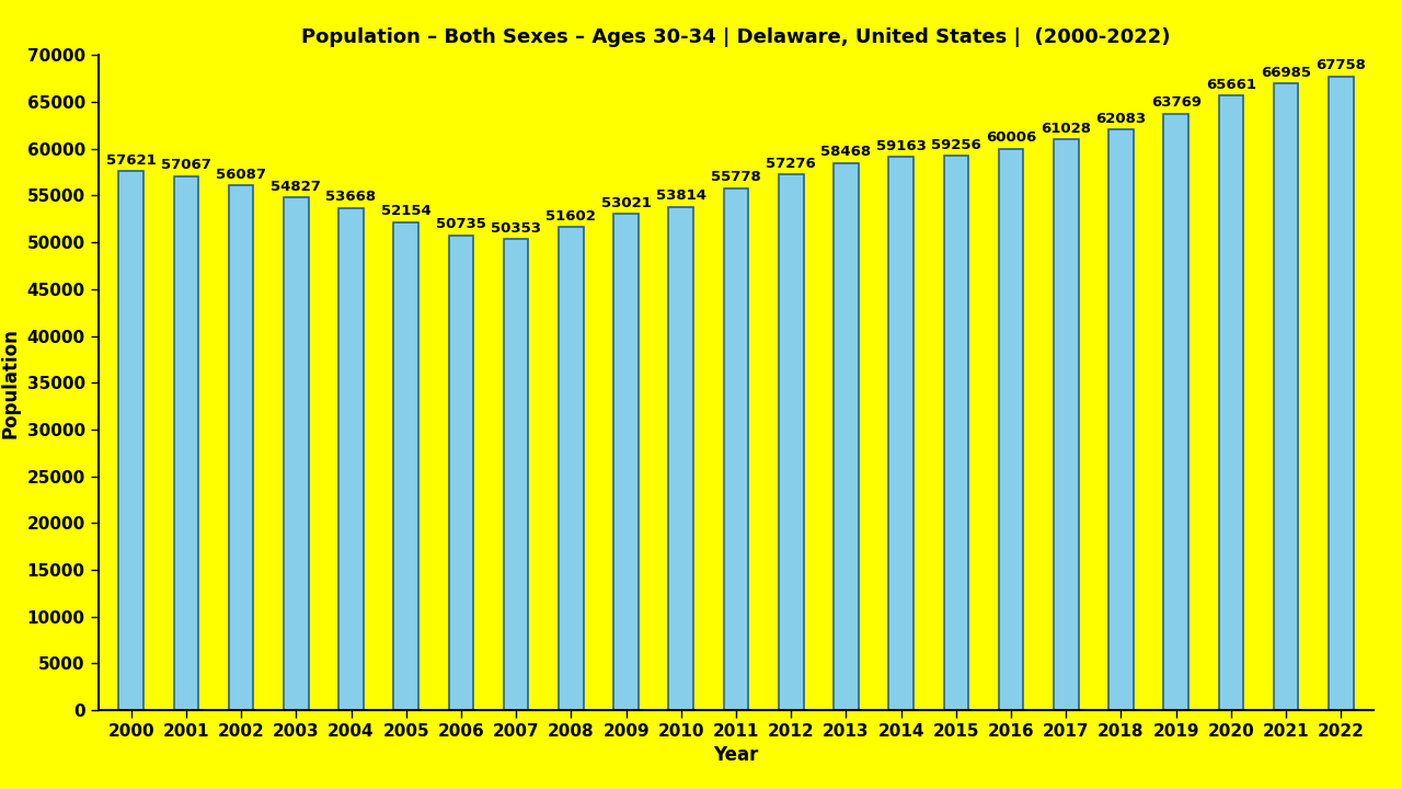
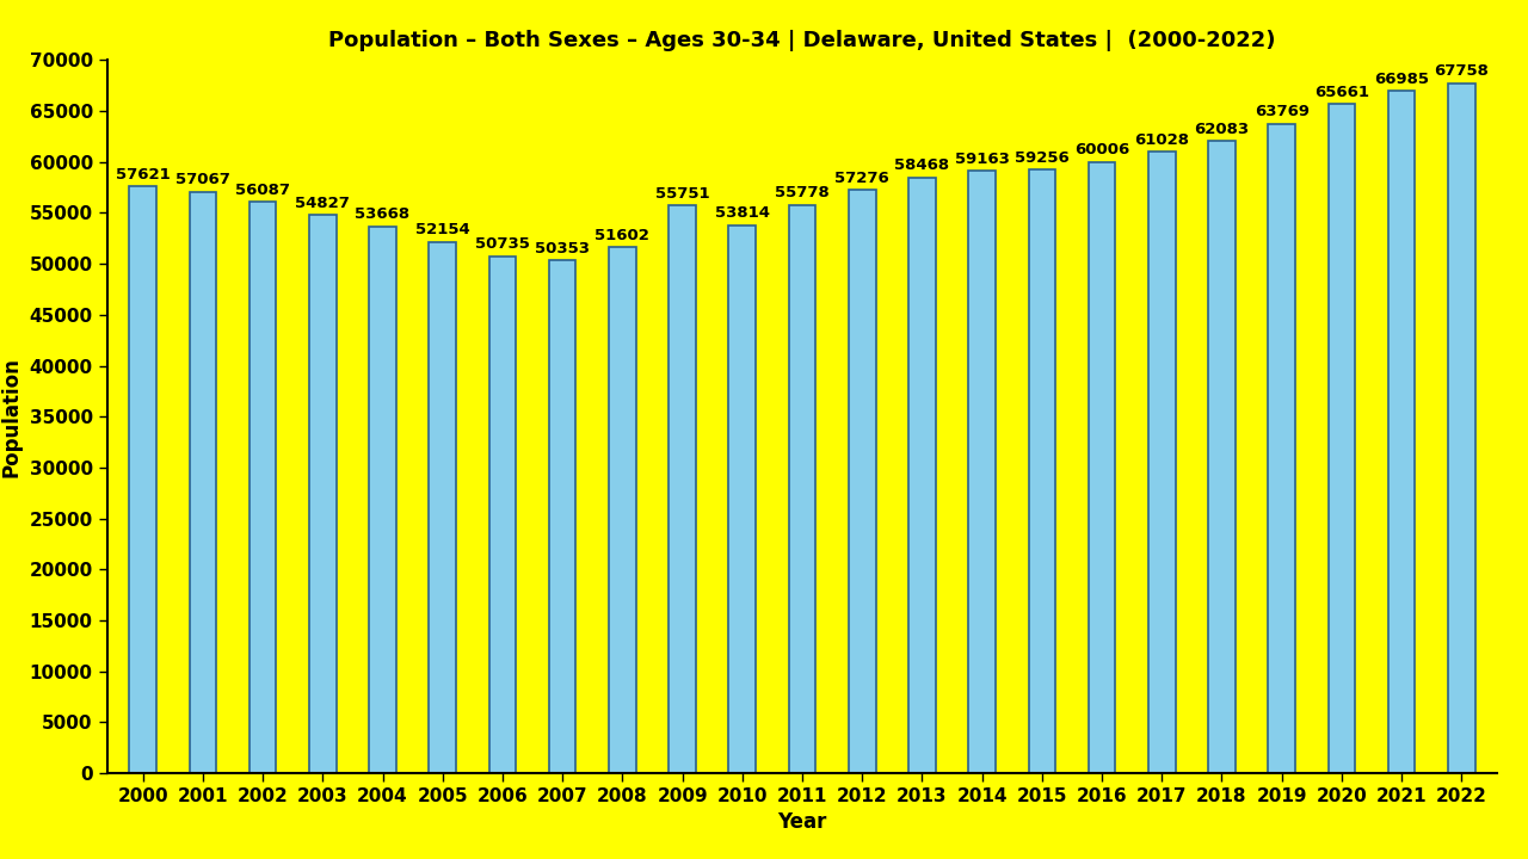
2009: 53021 -> 55751
